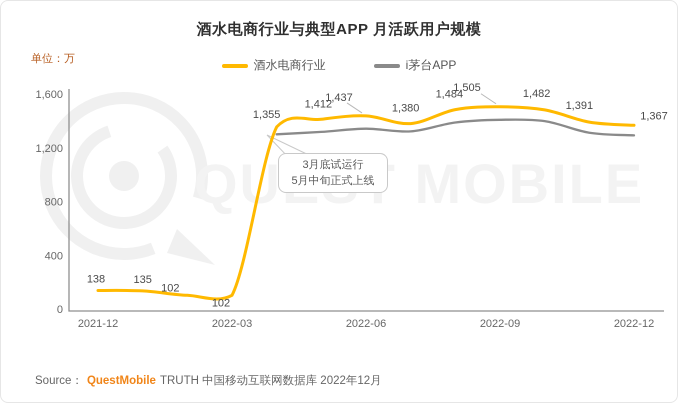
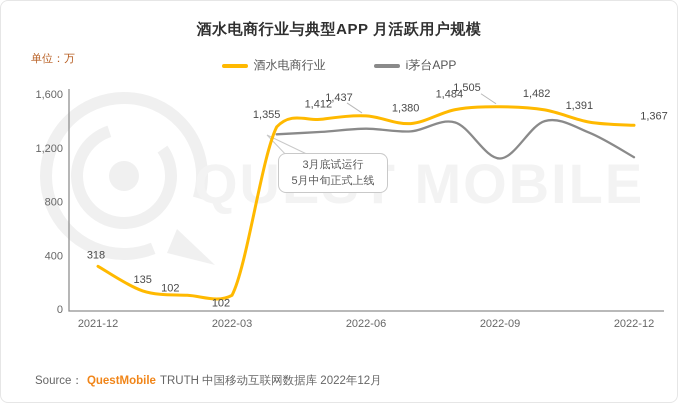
酒水电商行业/2021-12: 138 -> 318
i茅台APP/2022-09: 1410 -> 1120
i茅台APP/2022-12: 1290 -> 1130
